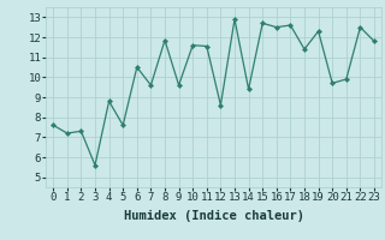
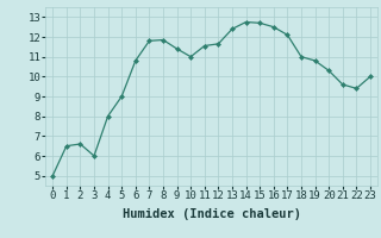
0: 7.6 -> 5.0
1: 7.2 -> 6.5
2: 7.3 -> 6.6
3: 5.6 -> 6.0
4: 8.8 -> 8.0
5: 7.6 -> 9.0
6: 10.5 -> 10.8
7: 9.6 -> 11.8
9: 9.6 -> 11.4
10: 11.6 -> 11.0
12: 8.6 -> 11.7
13: 12.9 -> 12.4
14: 9.4 -> 12.8
17: 12.6 -> 12.1
18: 11.4 -> 11.0
19: 12.3 -> 10.8
20: 9.7 -> 10.3
21: 9.9 -> 9.6
22: 12.5 -> 9.4
23: 11.8 -> 10.0
